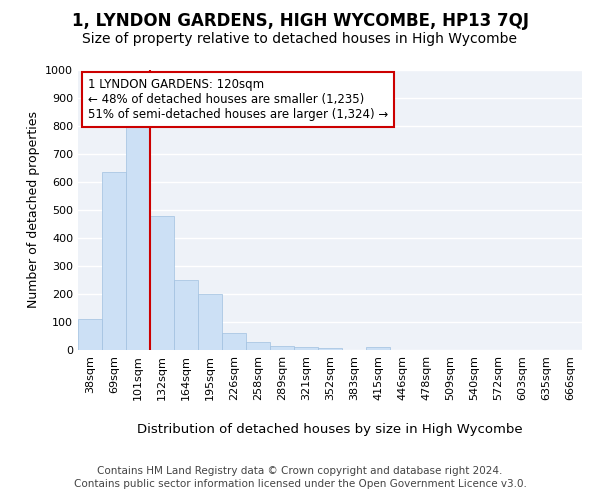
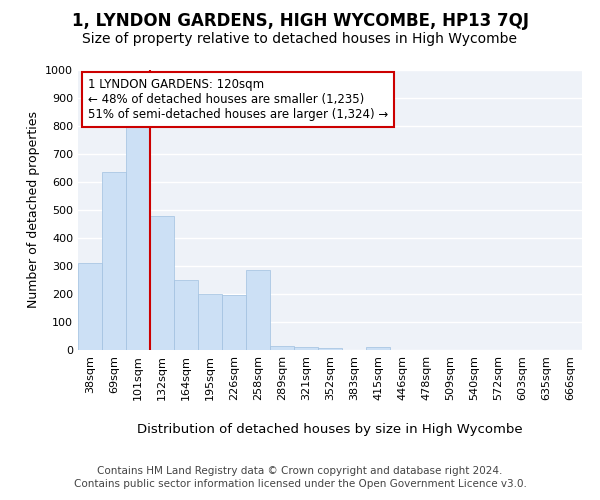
38sqm: 110 -> 310
226sqm: 60 -> 195
258sqm: 28 -> 285
